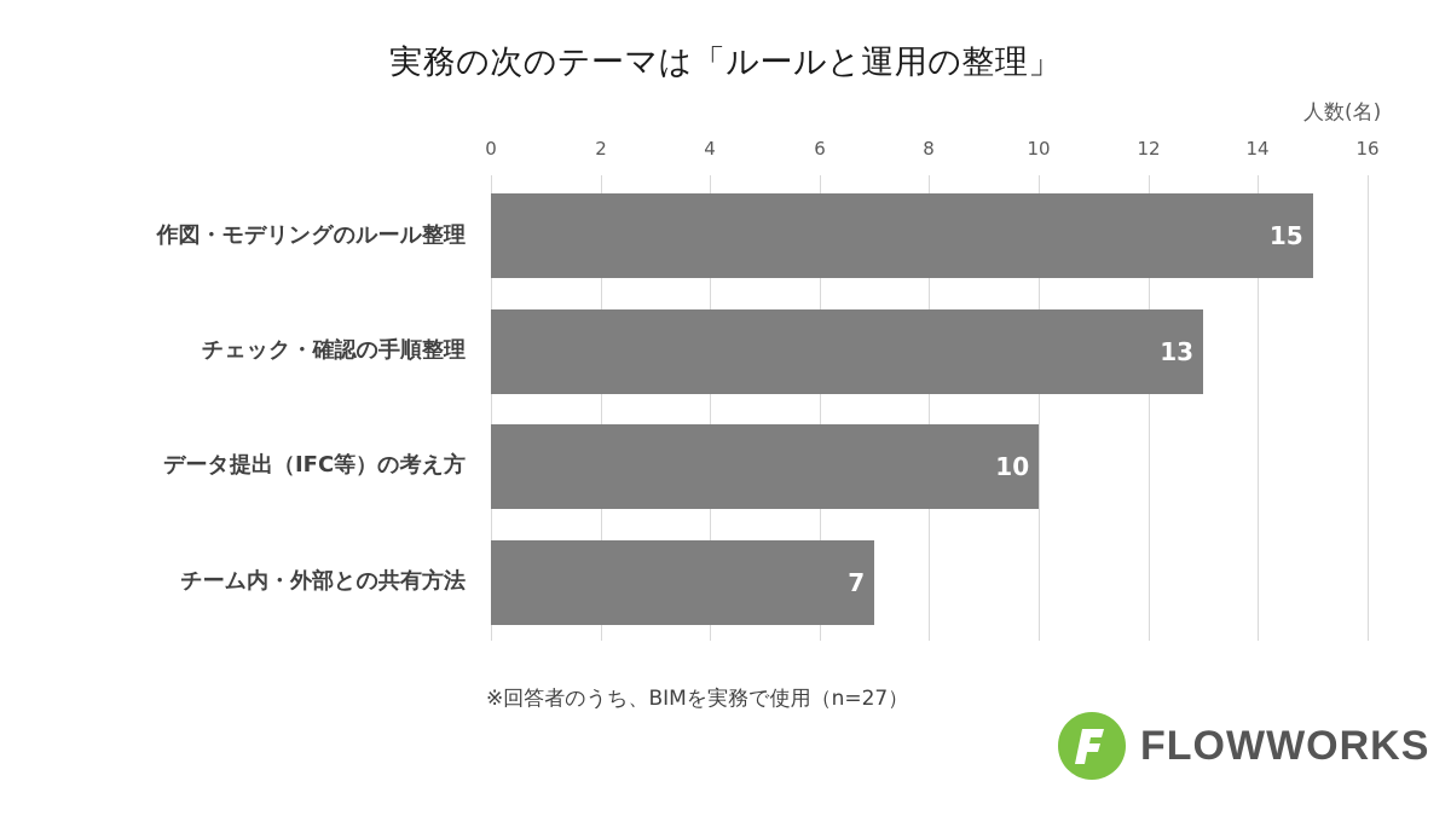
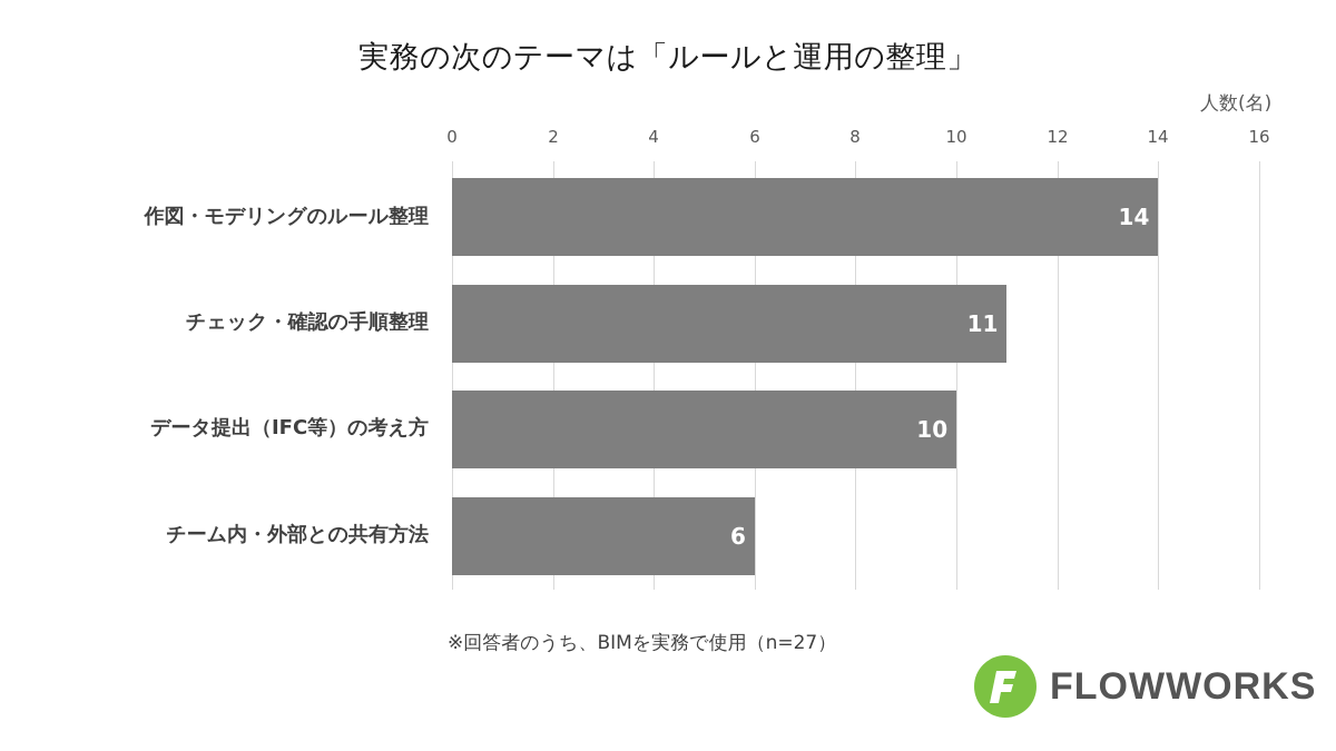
作図・モデリングのルール整理: 15 -> 14
チェック・確認の手順整理: 13 -> 11
チーム内・外部との共有方法: 7 -> 6
